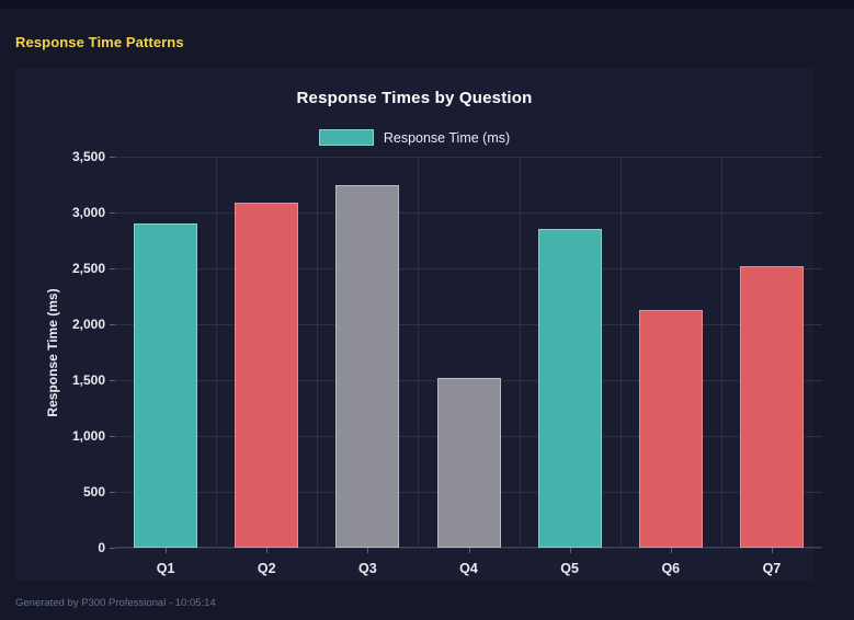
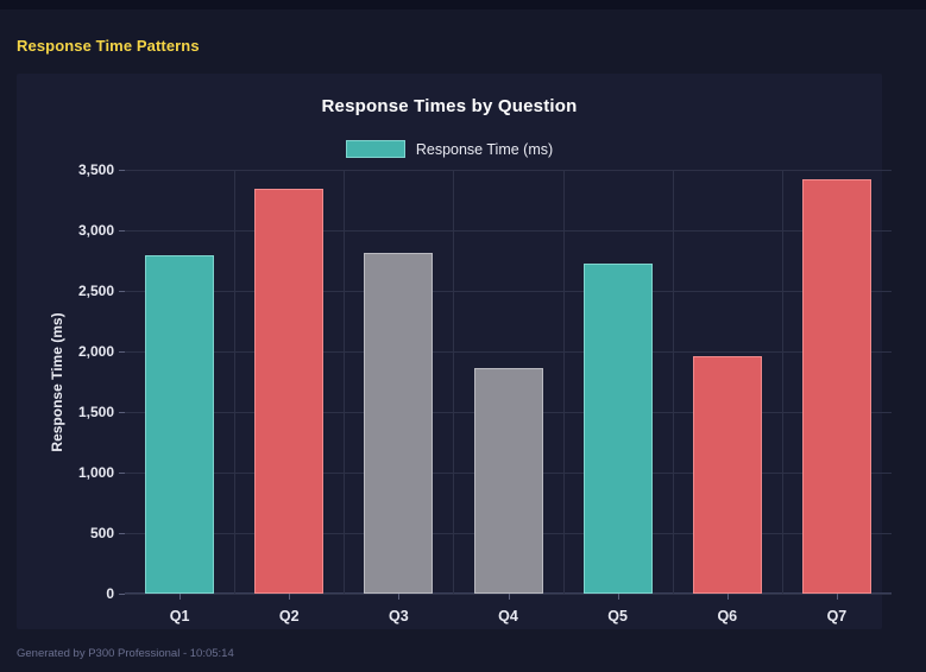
Q1: 2900 -> 2790
Q2: 3090 -> 3340
Q3: 3250 -> 2810
Q4: 1520 -> 1860
Q5: 2850 -> 2720
Q6: 2130 -> 1960
Q7: 2520 -> 3420
